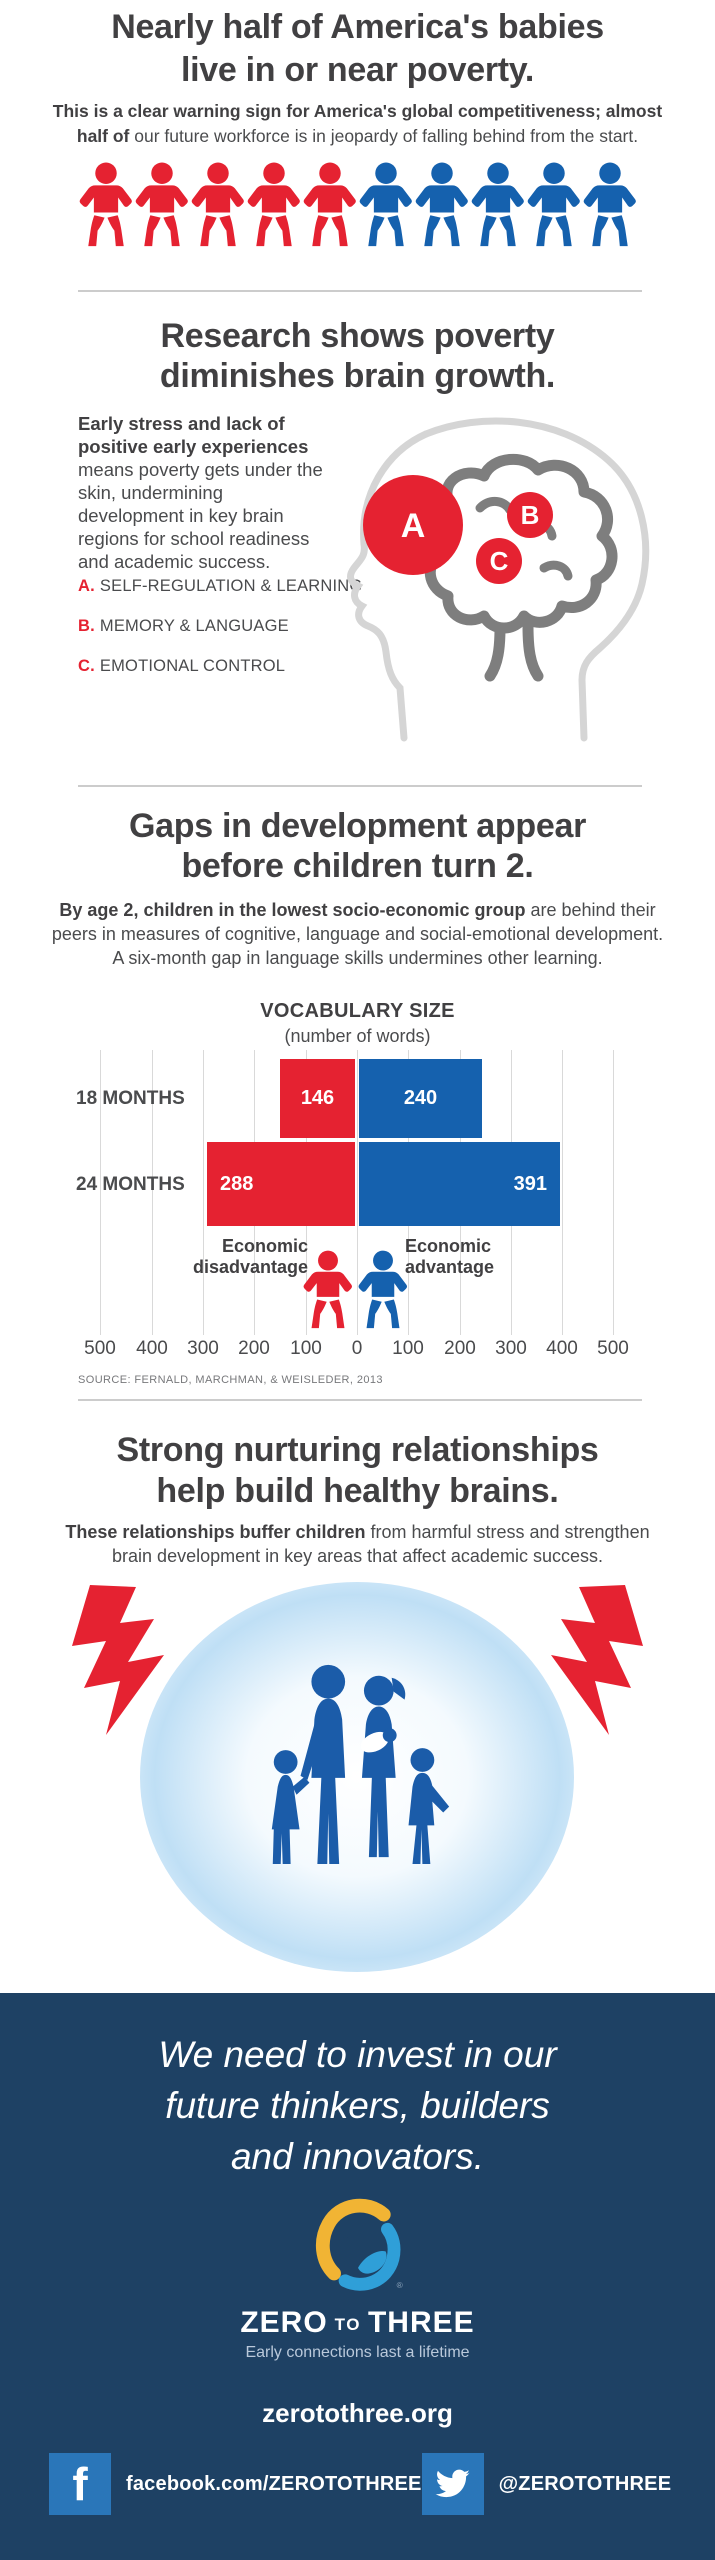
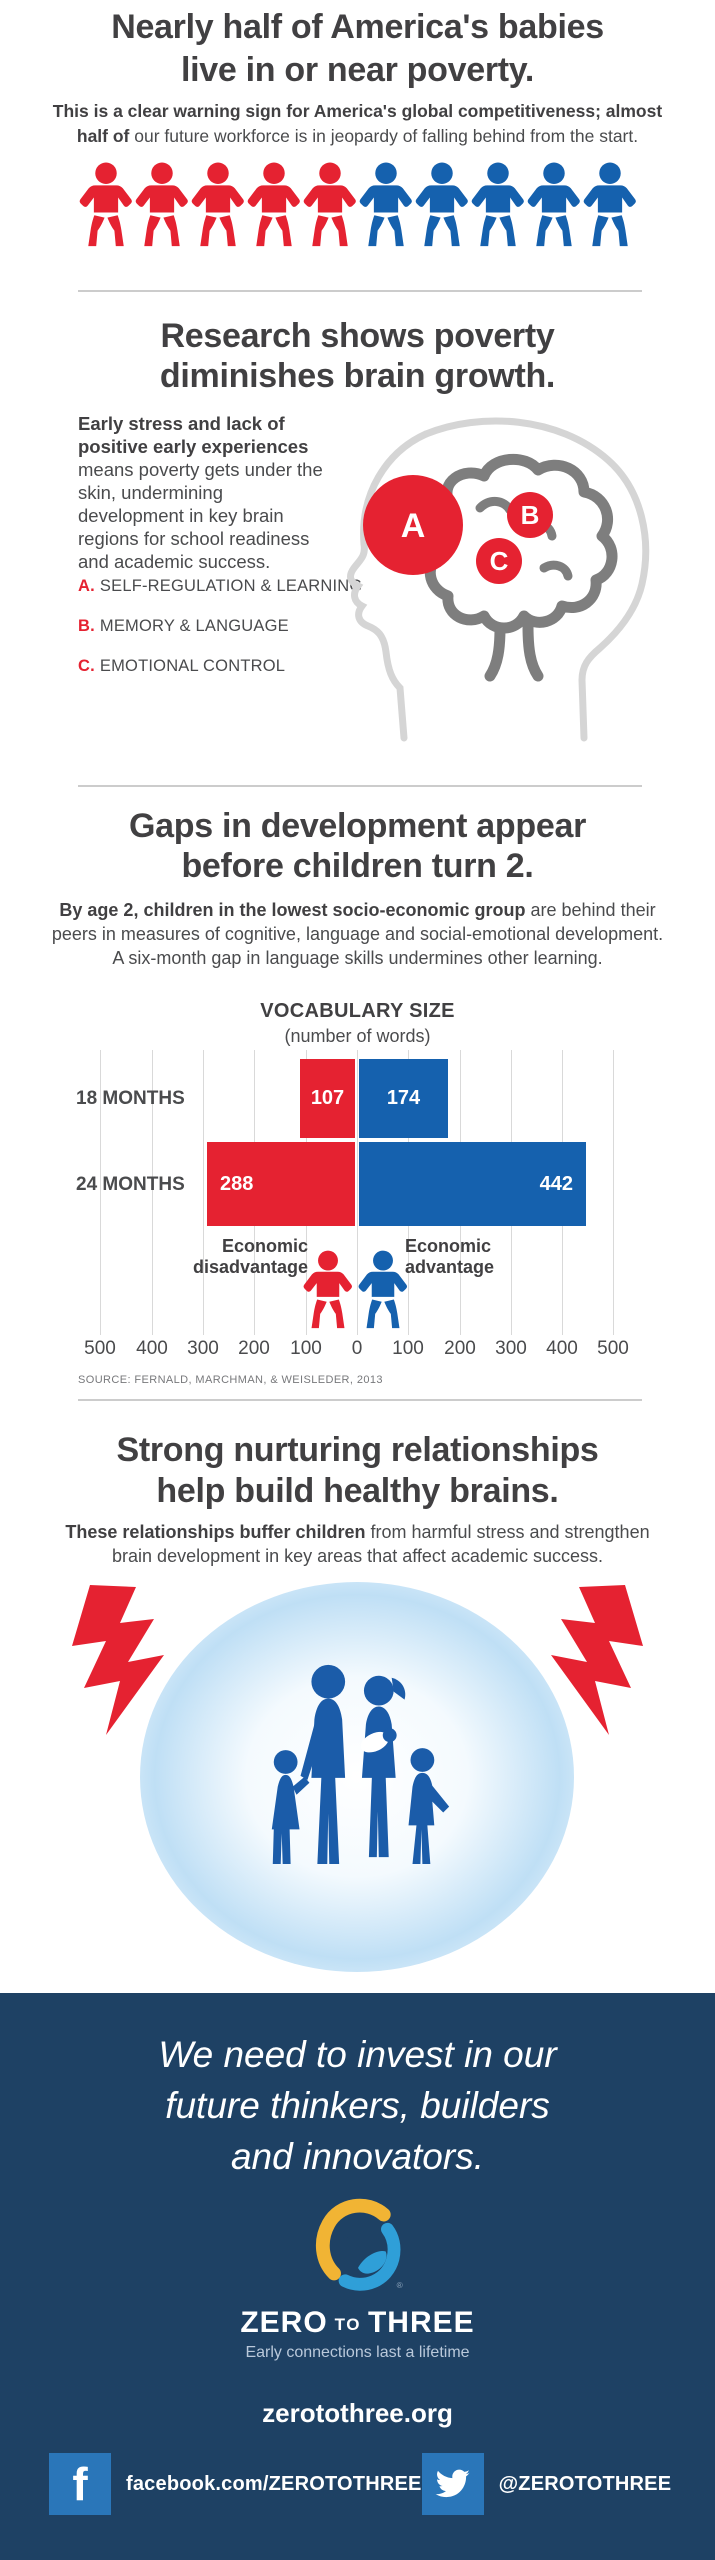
Economic disadvantage/18 MONTHS: 146 -> 107
Economic advantage/18 MONTHS: 240 -> 174
Economic advantage/24 MONTHS: 391 -> 442
